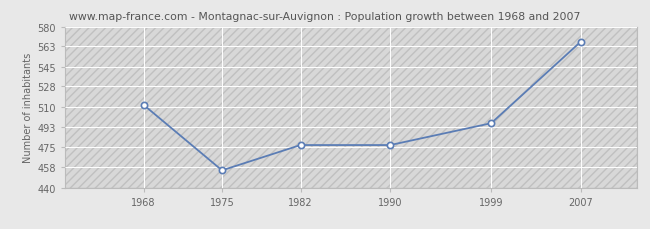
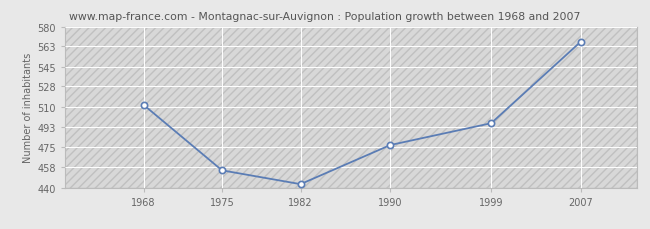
1982: 477 -> 443
